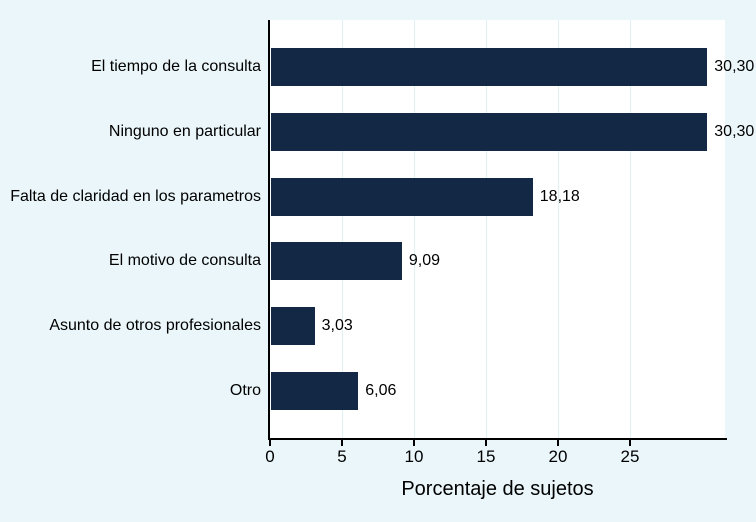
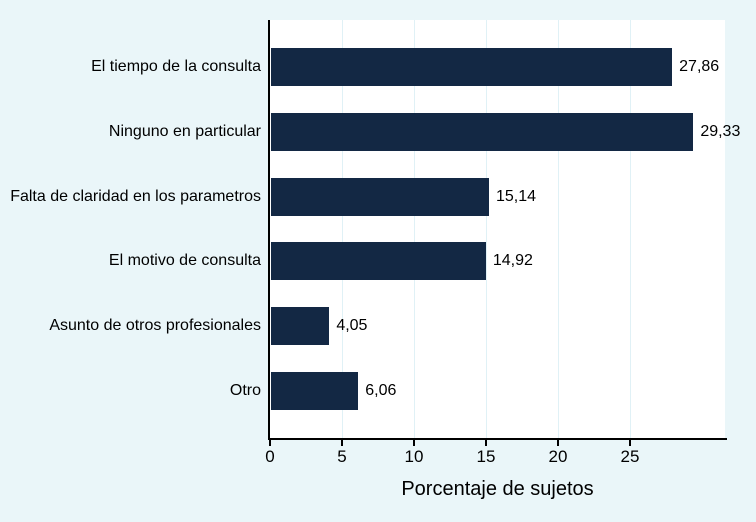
El tiempo de la consulta: 30,30 -> 27,86
Ninguno en particular: 30,30 -> 29,33
Falta de claridad en los parametros: 18,18 -> 15,14
El motivo de consulta: 9,09 -> 14,92
Asunto de otros profesionales: 3,03 -> 4,05
